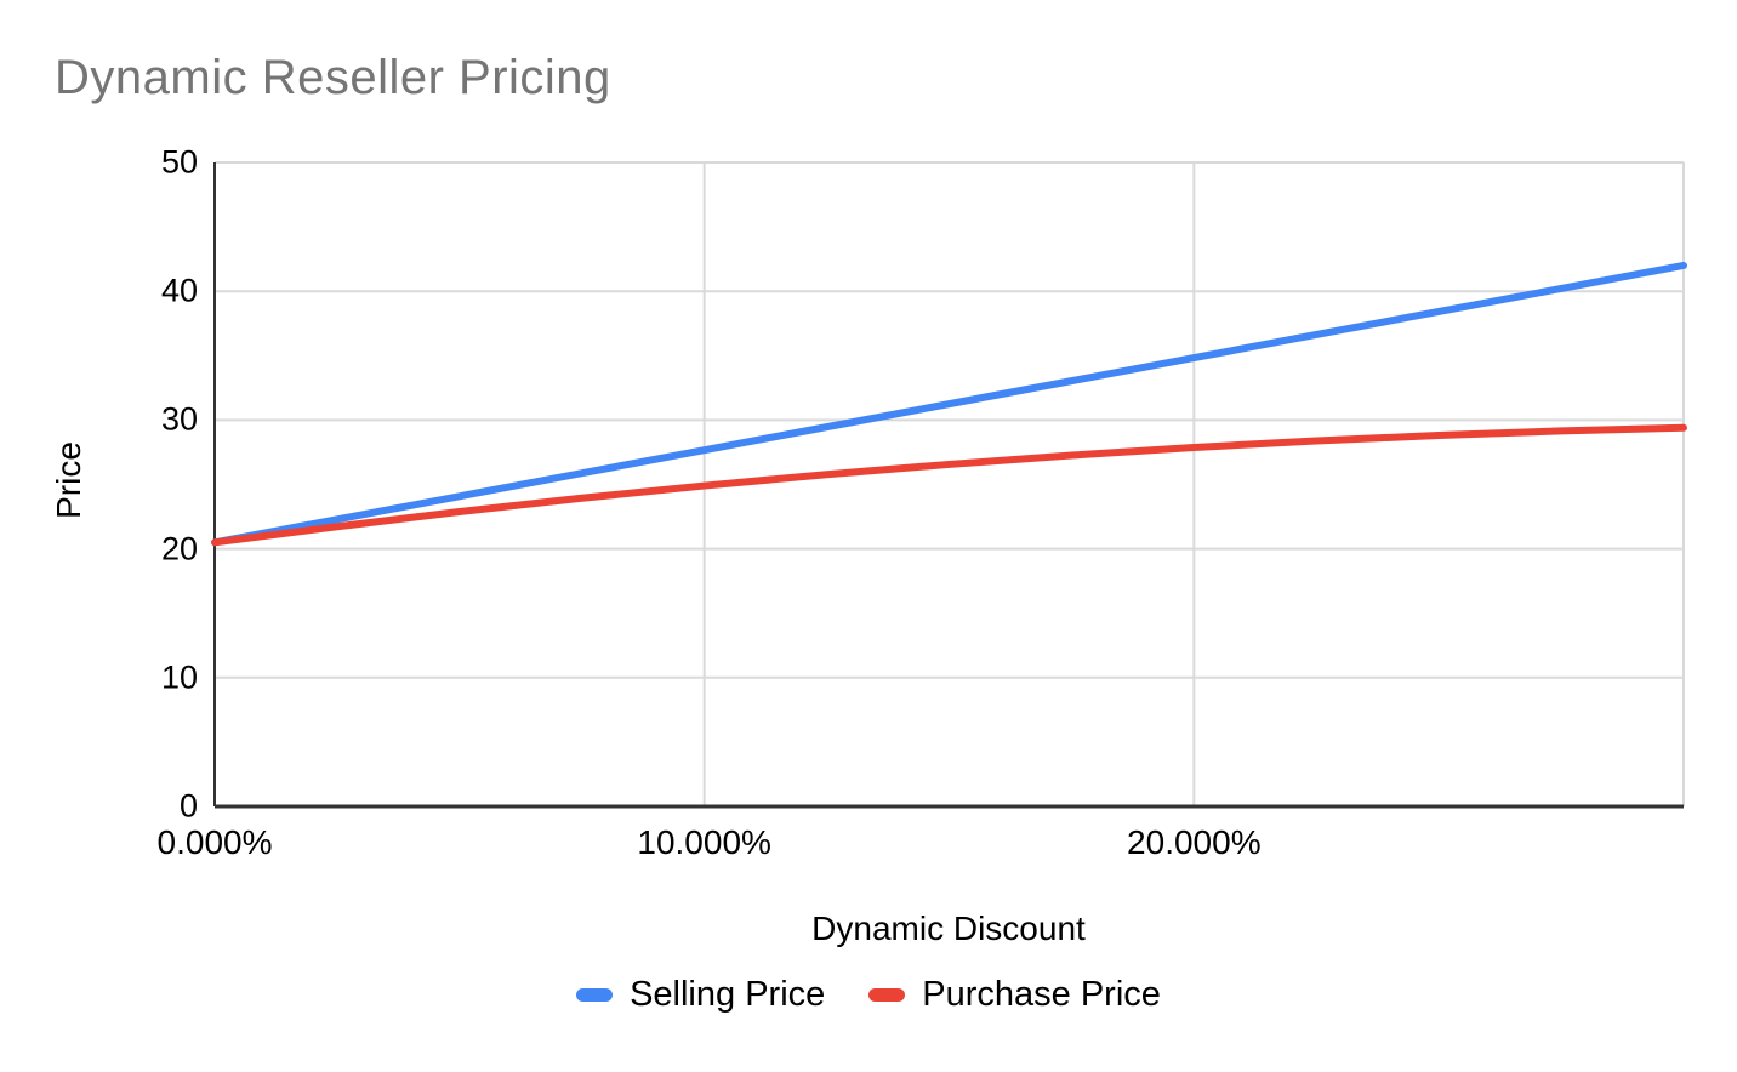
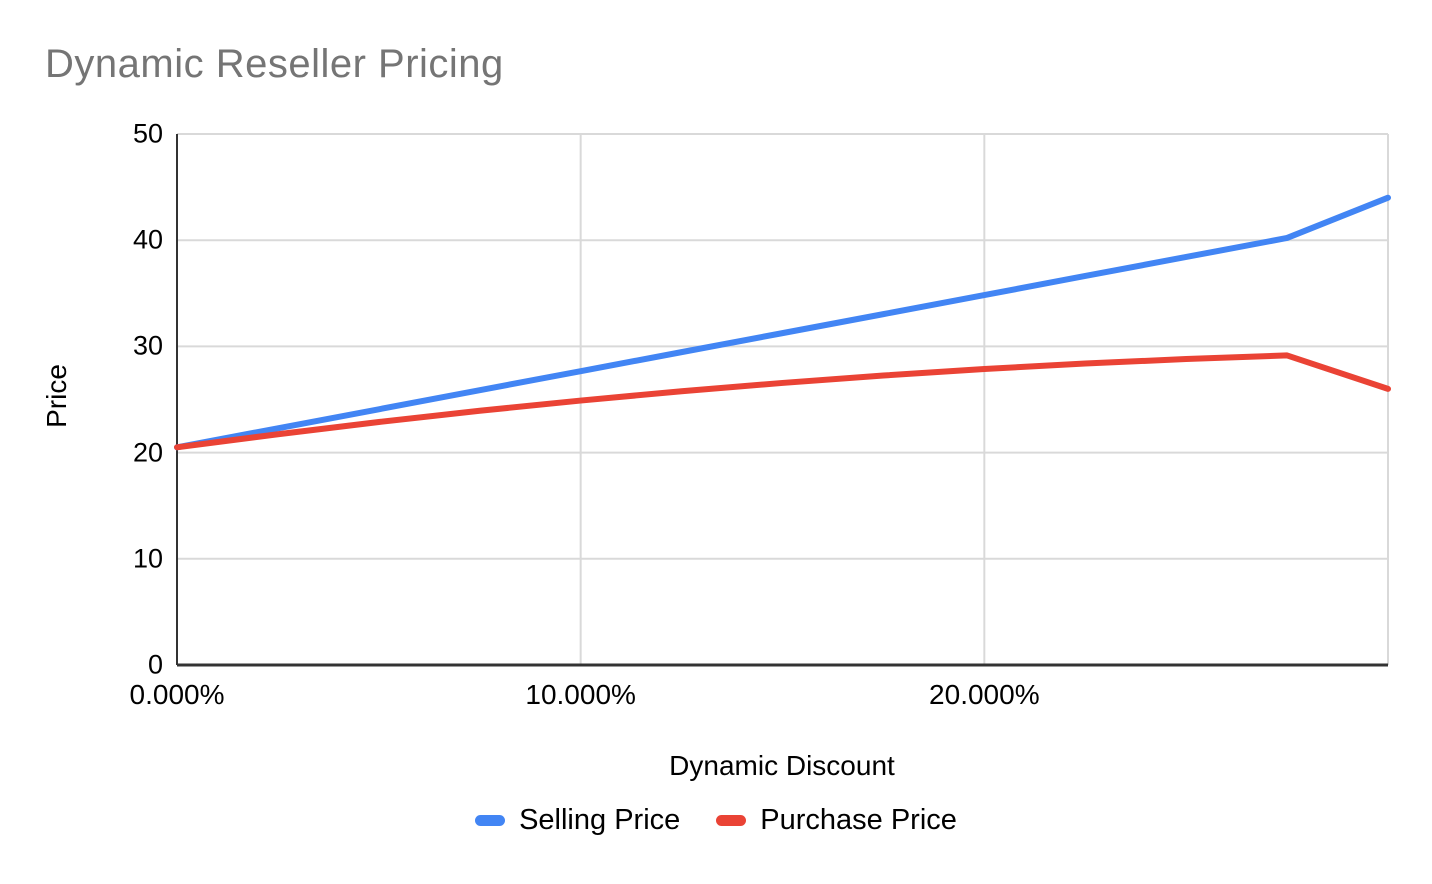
Selling Price/30: 4200% -> 4400%
Purchase Price/30: 2900% -> 2600%
